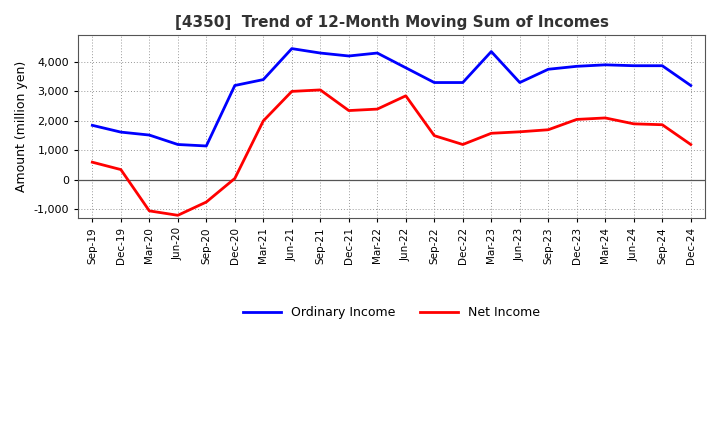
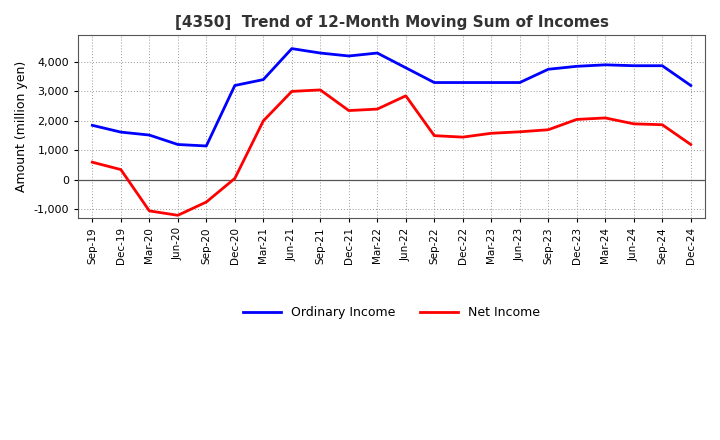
Net Income/Dec-22: 1,200 -> 1,450
Ordinary Income/Mar-23: 4,350 -> 3,300
